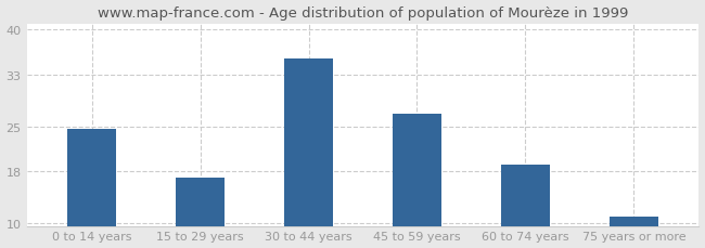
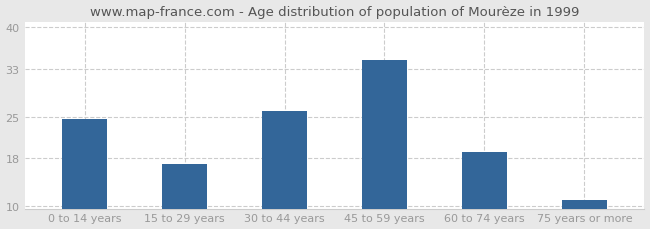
30 to 44 years: 35.6 -> 26.0
45 to 59 years: 27.0 -> 34.5
